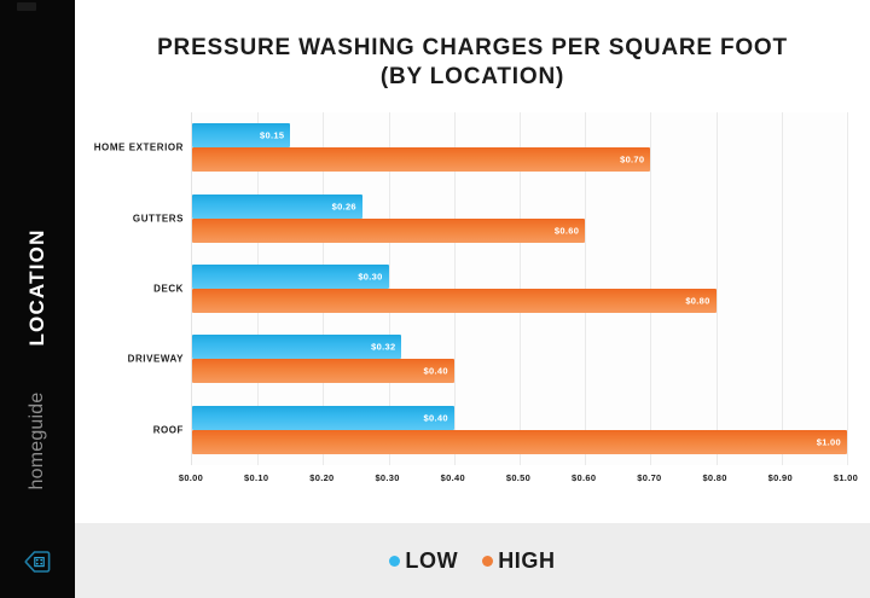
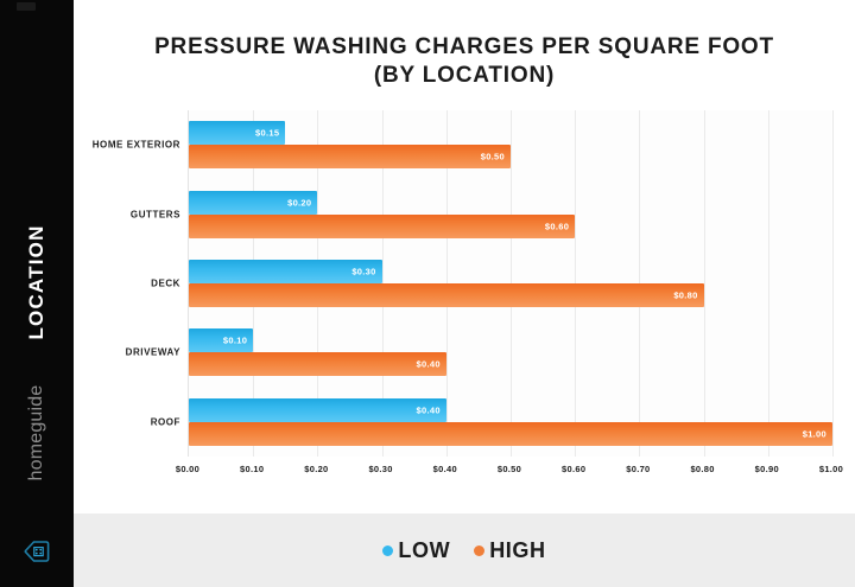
HIGH/HOME EXTERIOR: $0.70 -> $0.50
LOW/GUTTERS: $0.26 -> $0.20
LOW/DRIVEWAY: $0.32 -> $0.10
